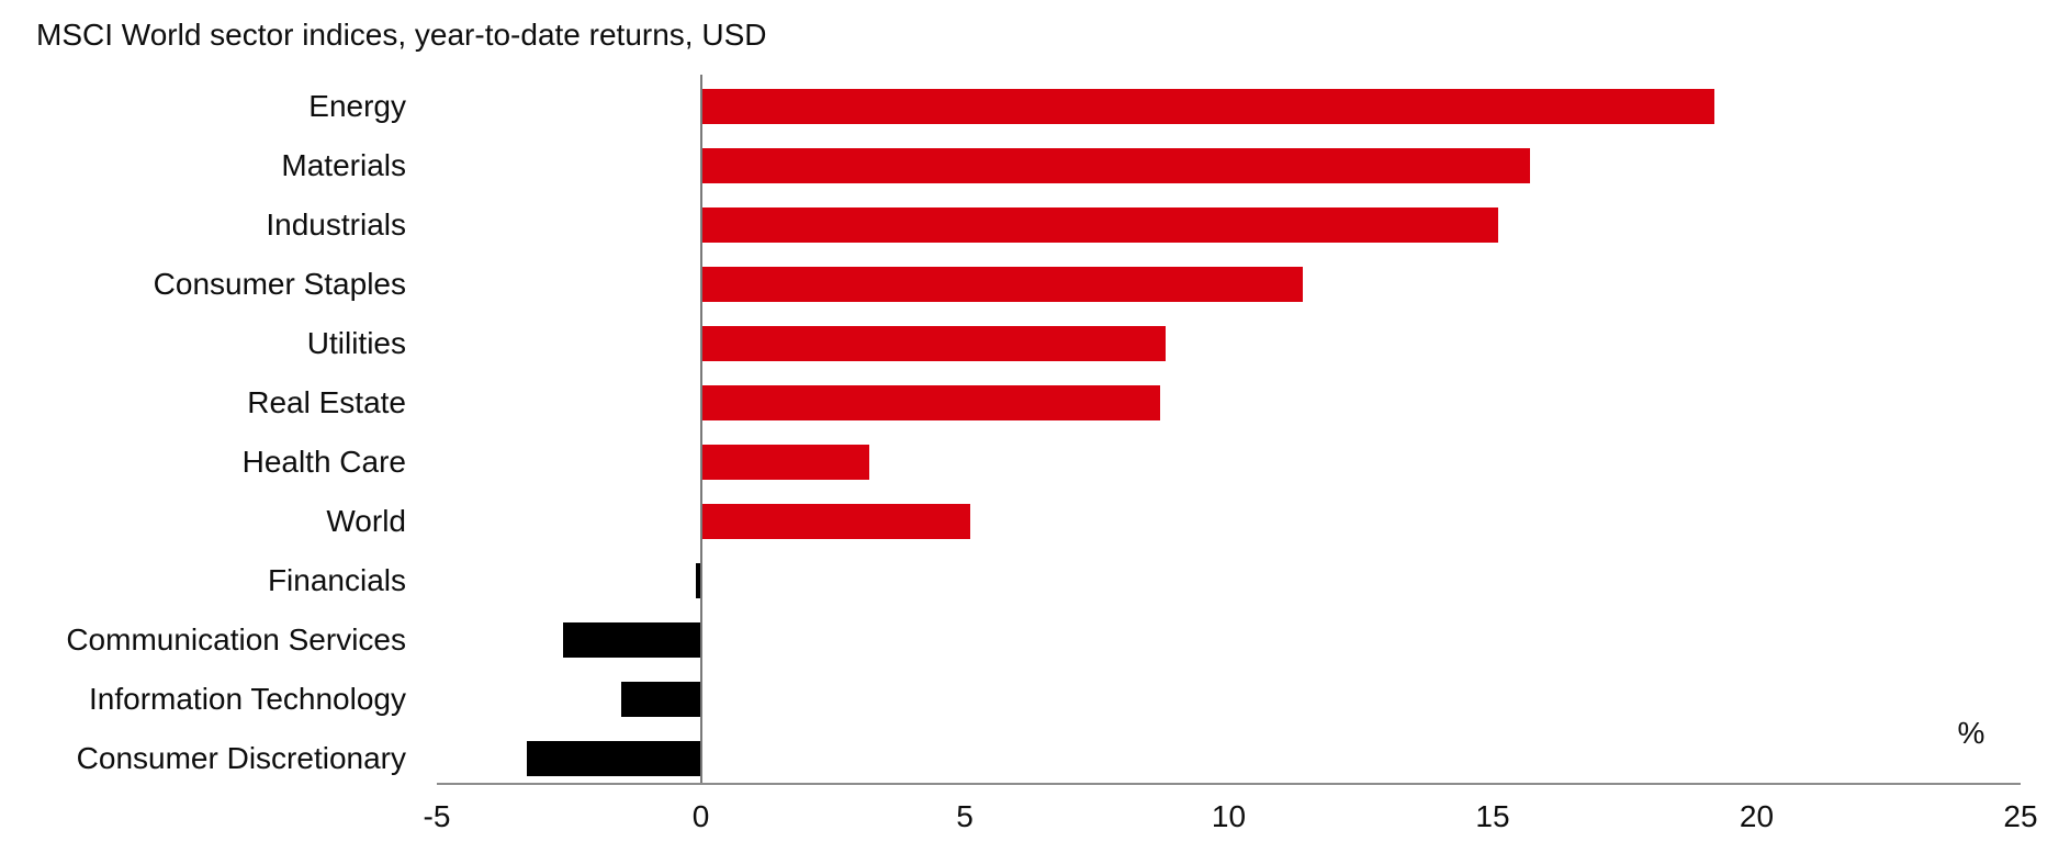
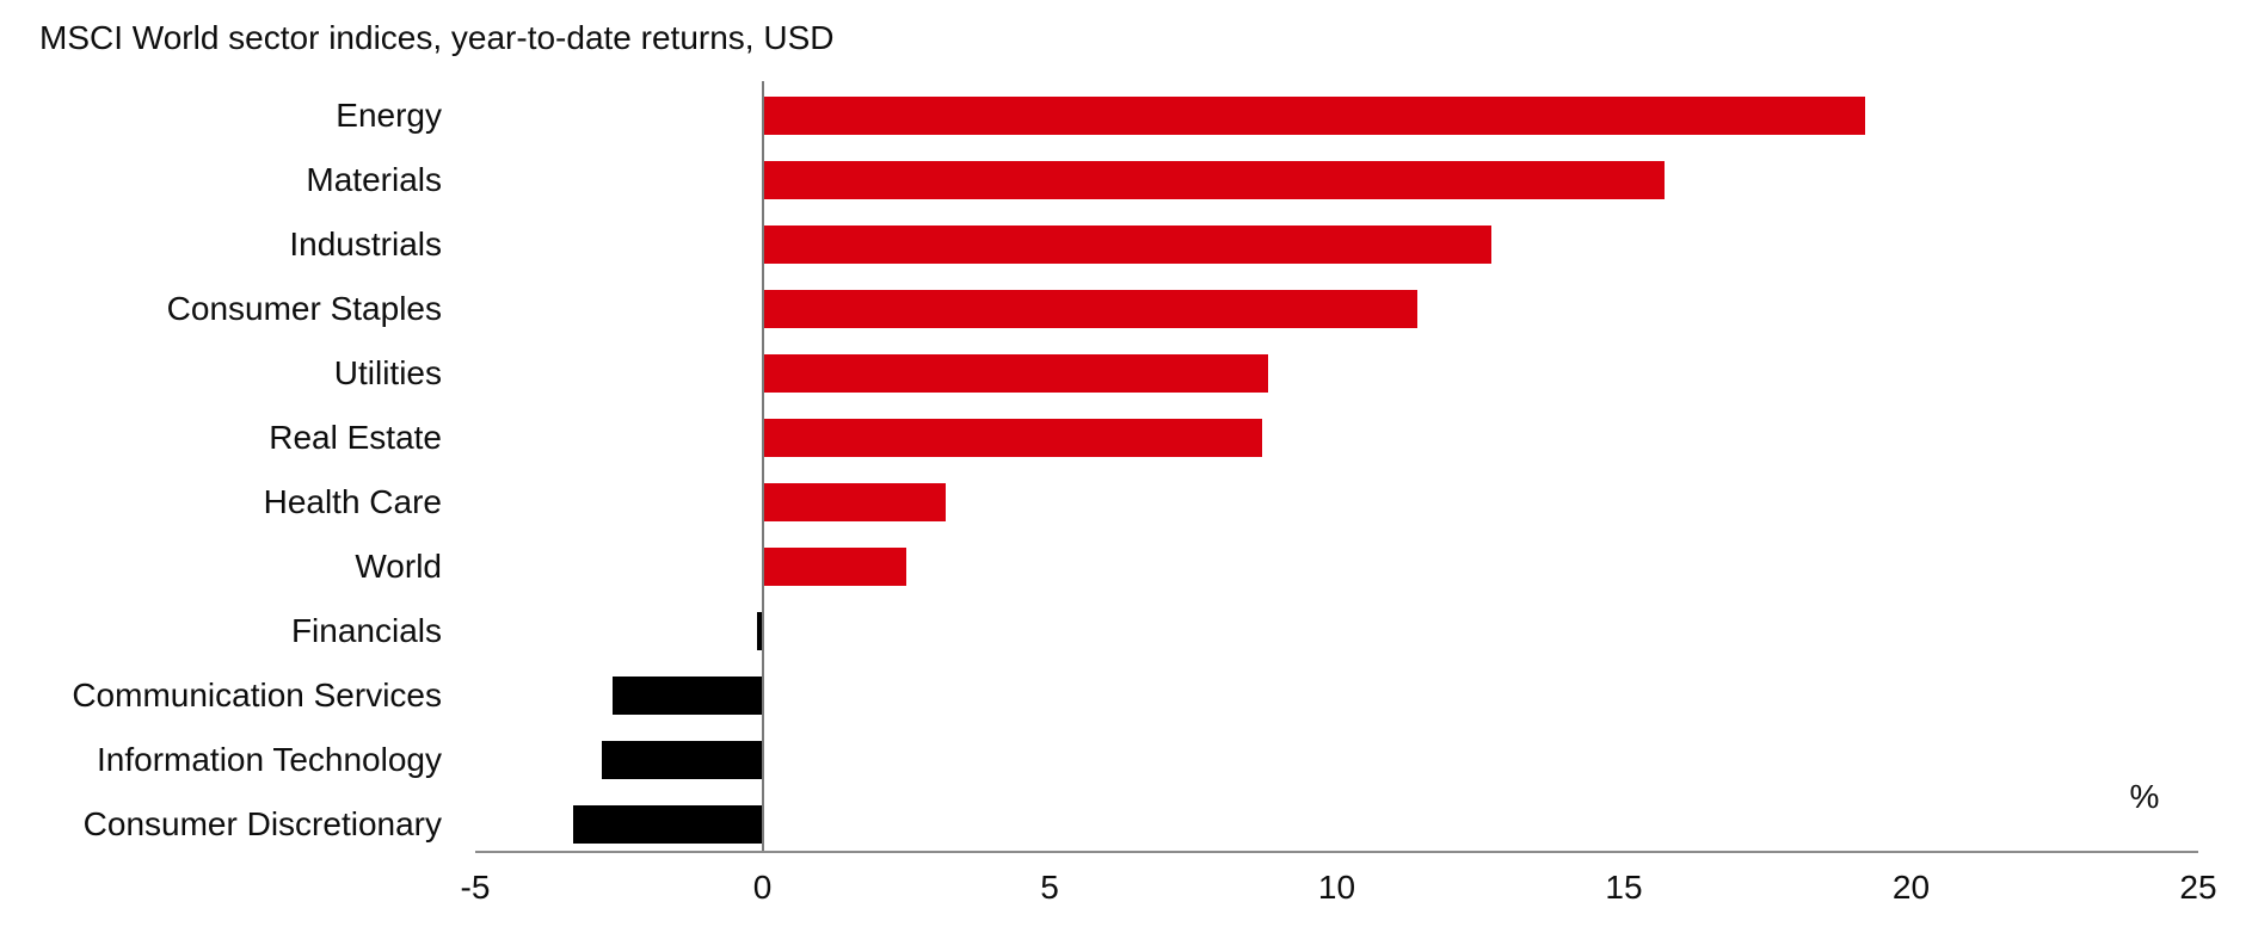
Industrials: 15.1 -> 12.7
World: 5.1 -> 2.5
Information Technology: -1.5 -> -2.8
